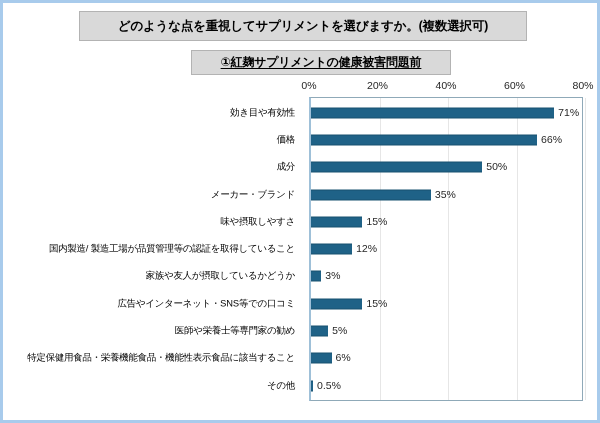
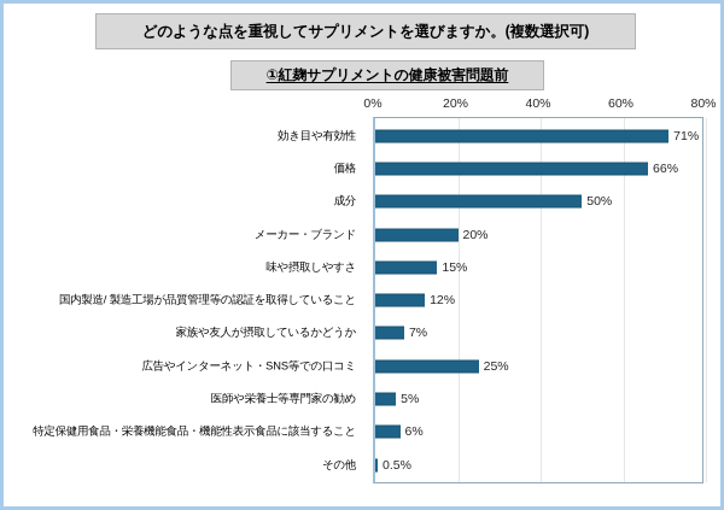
メーカー・ブランド: 35% -> 20%
家族や友人が摂取しているかどうか: 3% -> 7%
広告やインターネット・SNS等での口コミ: 15% -> 25%
